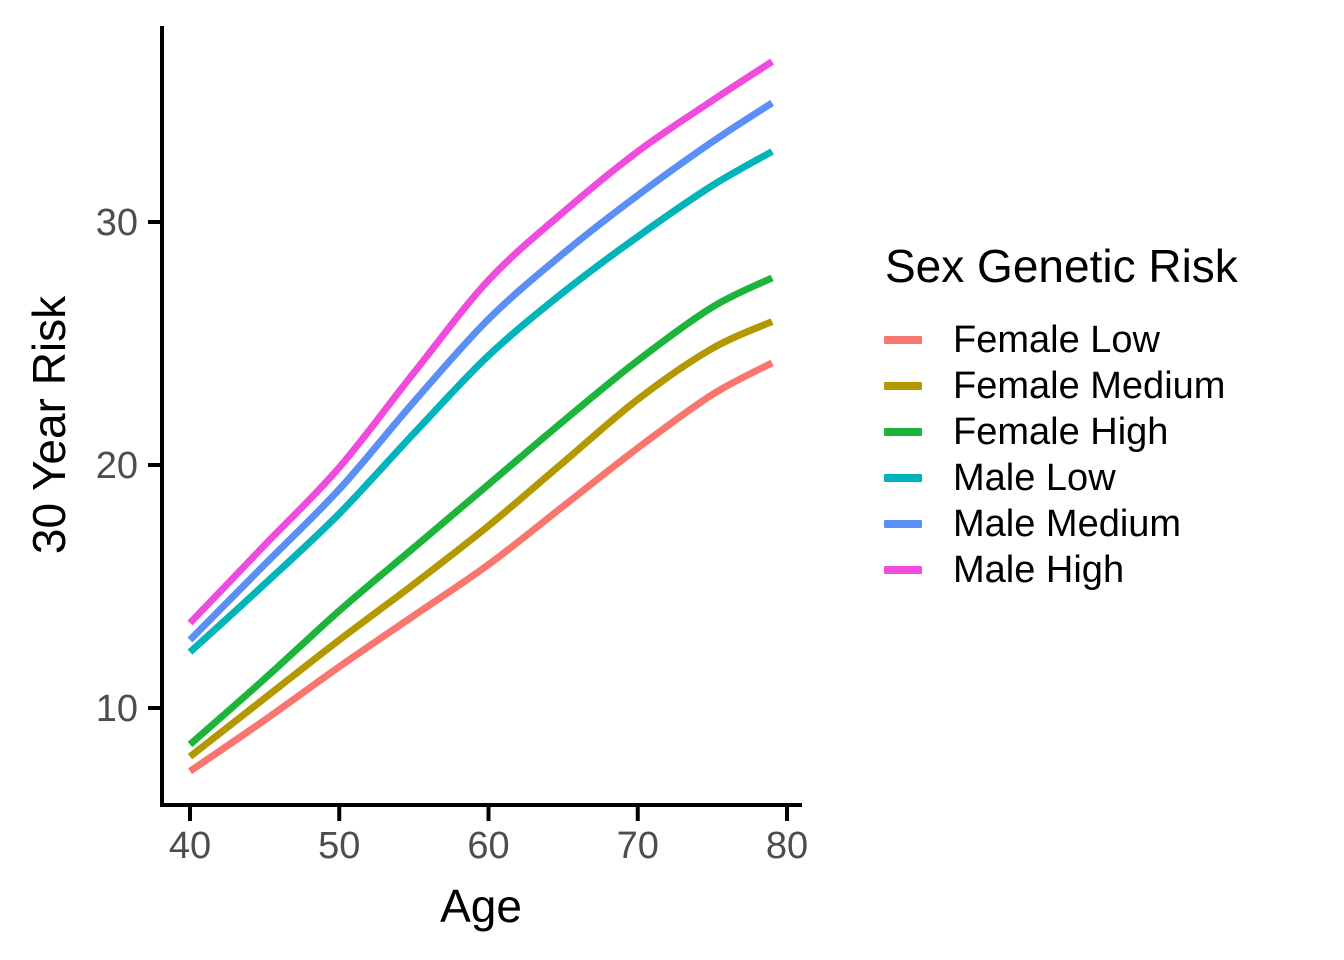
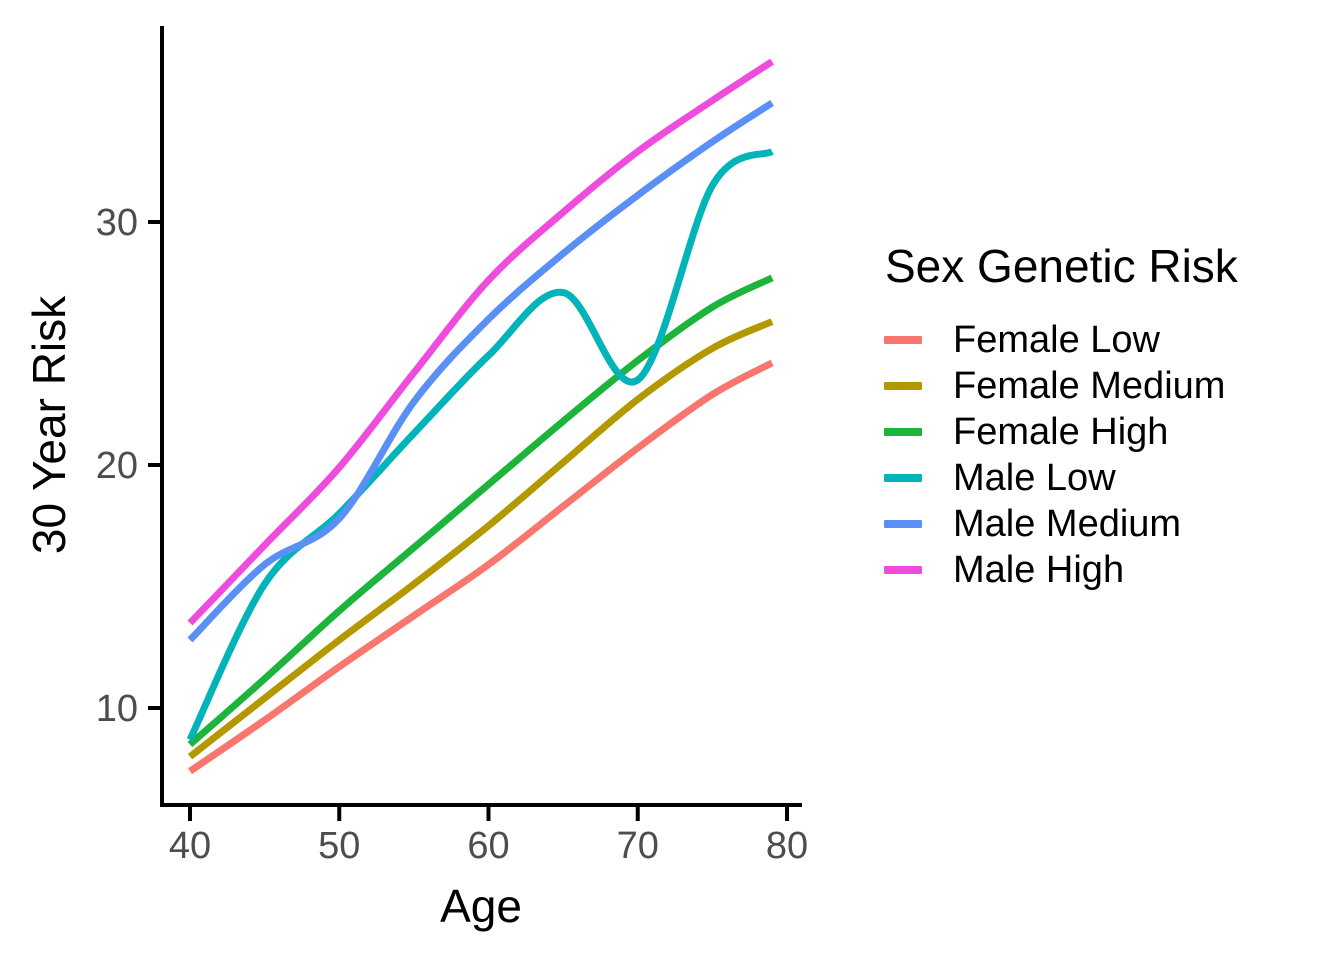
Male Low/40: 12.3 -> 8.7
Male Medium/50: 19.0 -> 17.8
Male Low/70: 29.4 -> 23.5
